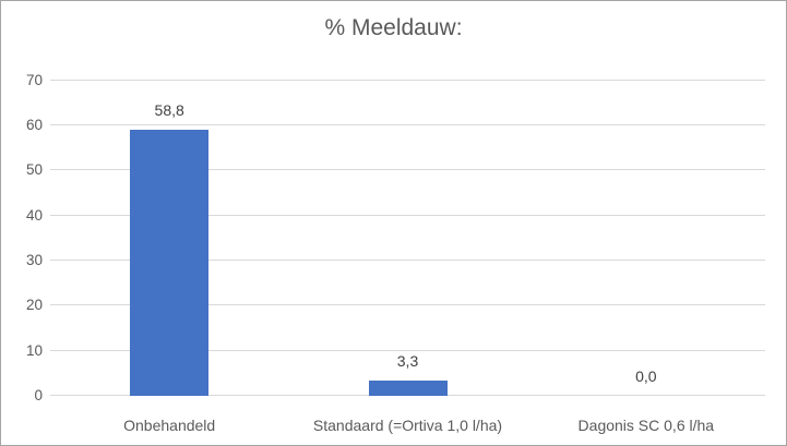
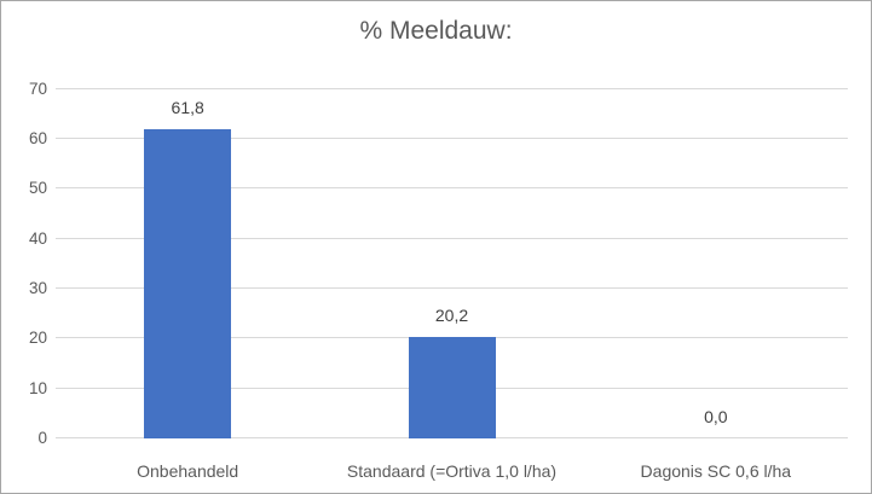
Onbehandeld: 58,8 -> 61,8
Standaard (=Ortiva 1,0 l/ha): 3,3 -> 20,2
